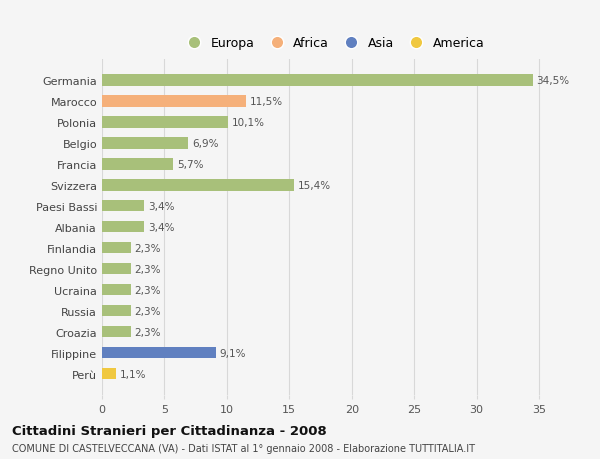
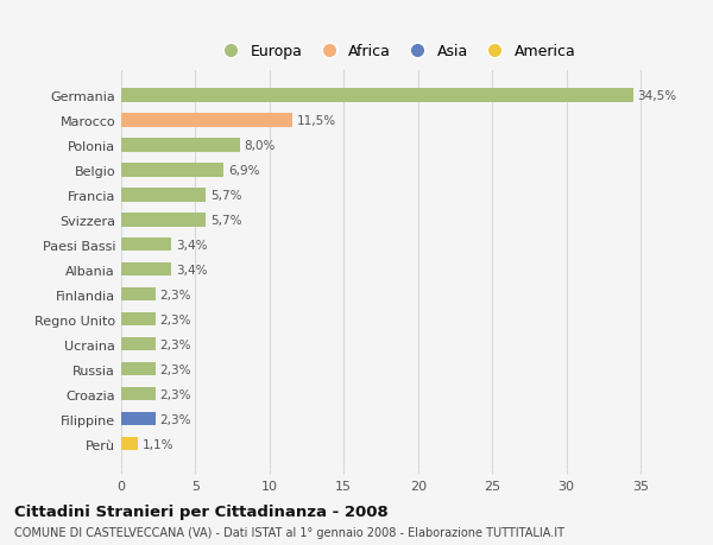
Polonia: 10,1% -> 8,0%
Svizzera: 15,4% -> 5,7%
Filippine: 9,1% -> 2,3%
